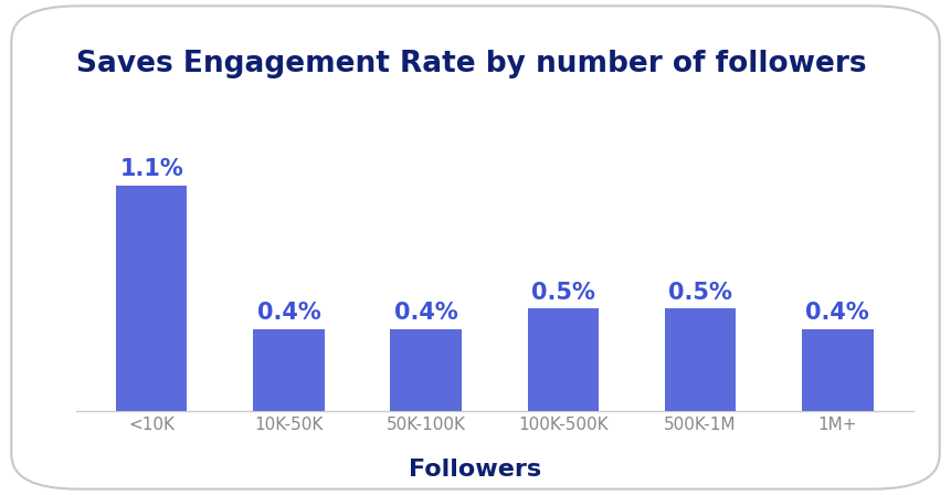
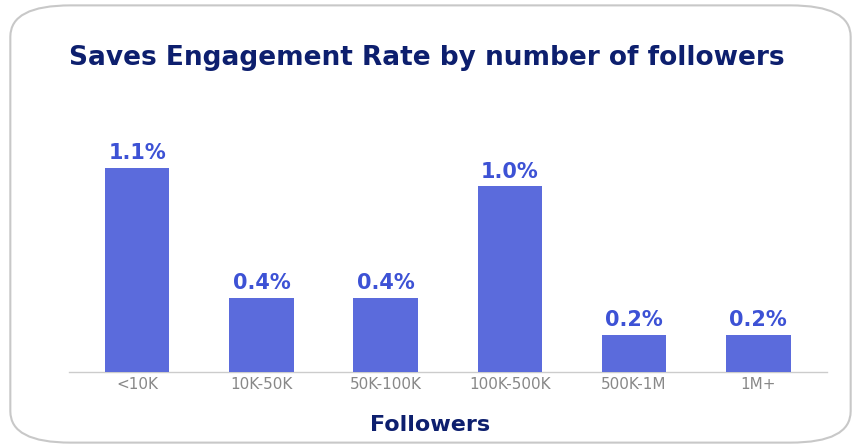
100K-500K: 0.5% -> 1.0%
500K-1M: 0.5% -> 0.2%
1M+: 0.4% -> 0.2%
